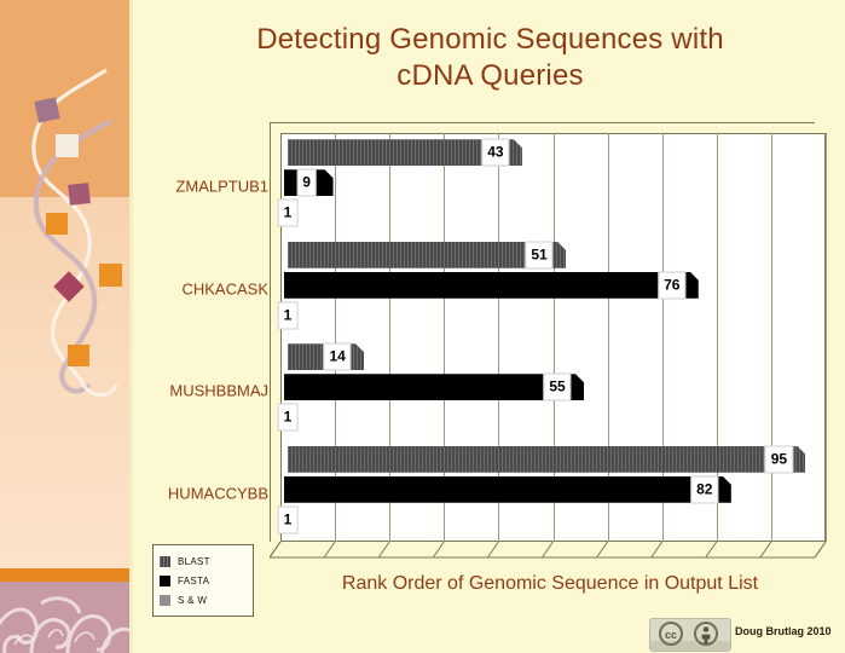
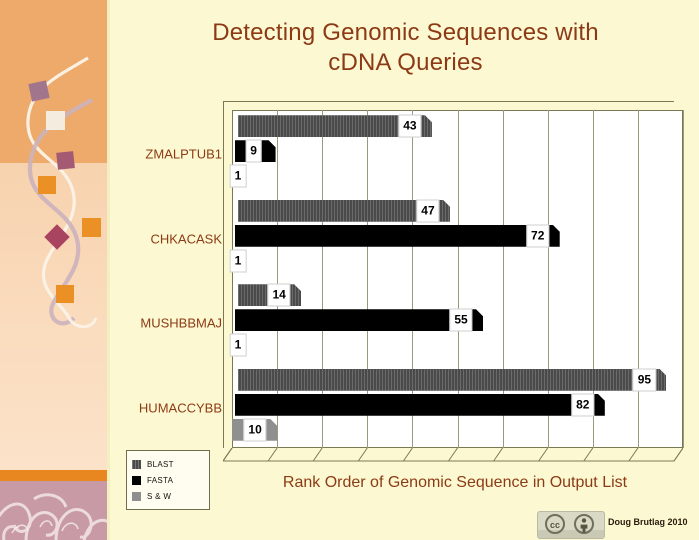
BLAST/CHKACASK: 51 -> 47
FASTA/CHKACASK: 76 -> 72
S & W/HUMACCYBB: 1 -> 10
